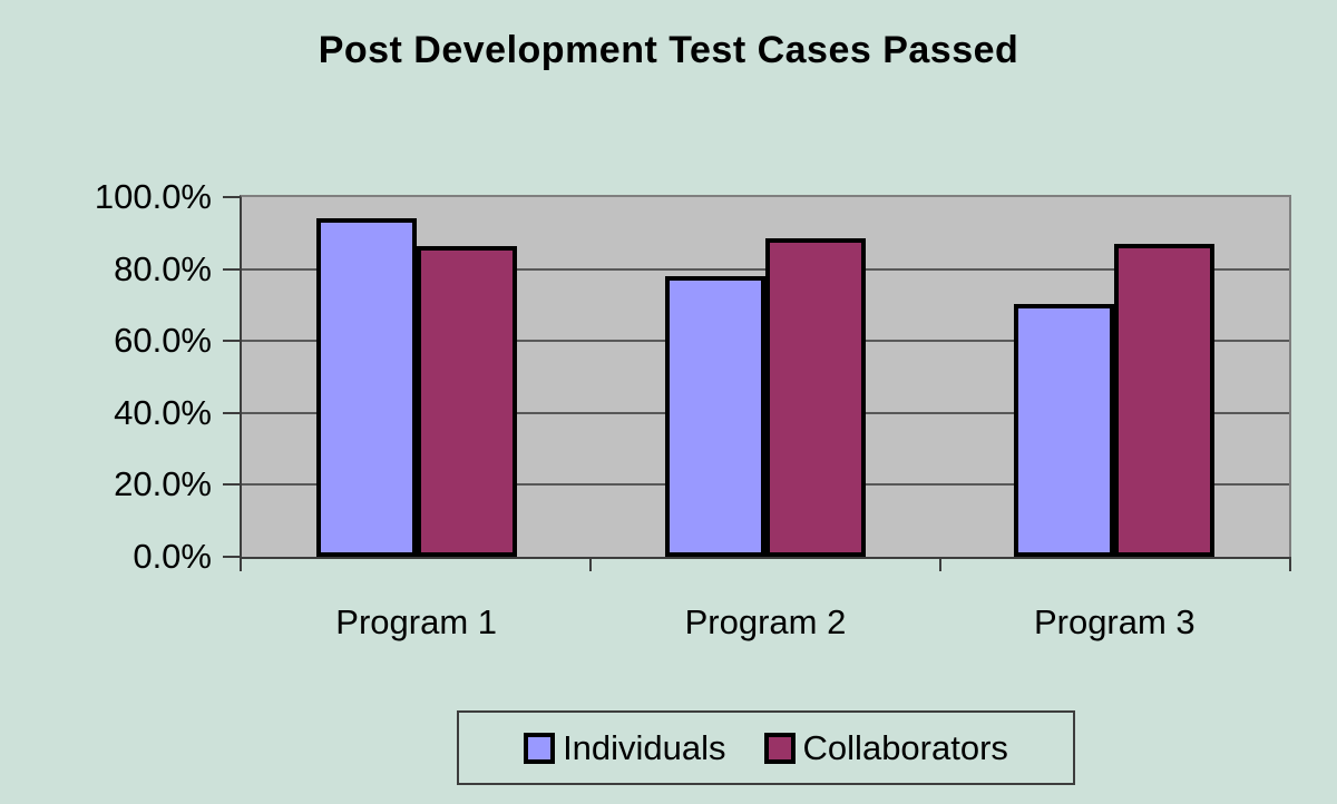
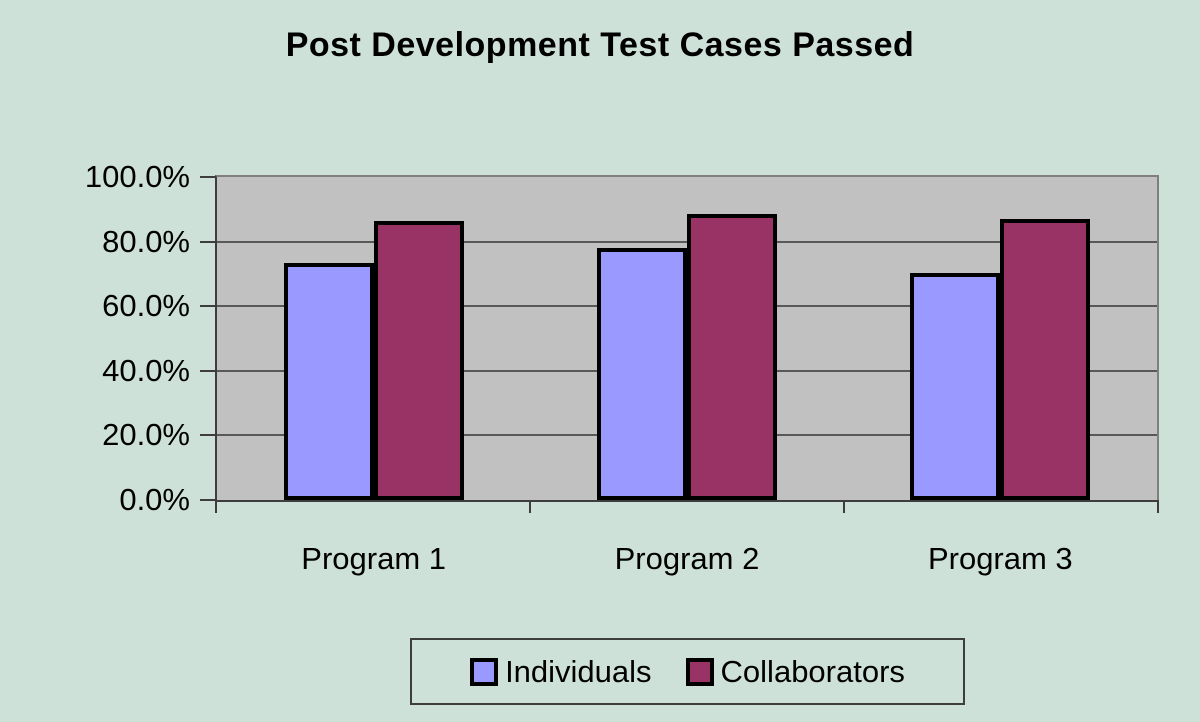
Individuals/Program 1: 94% -> 73%
